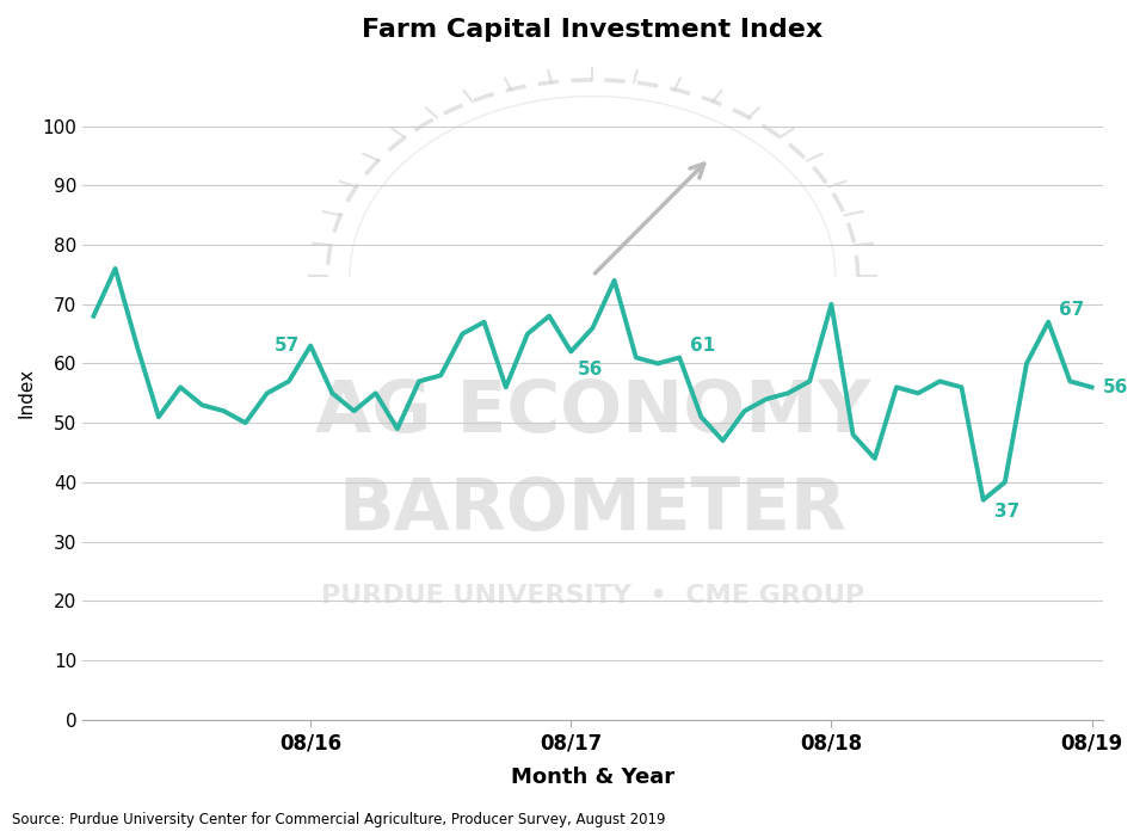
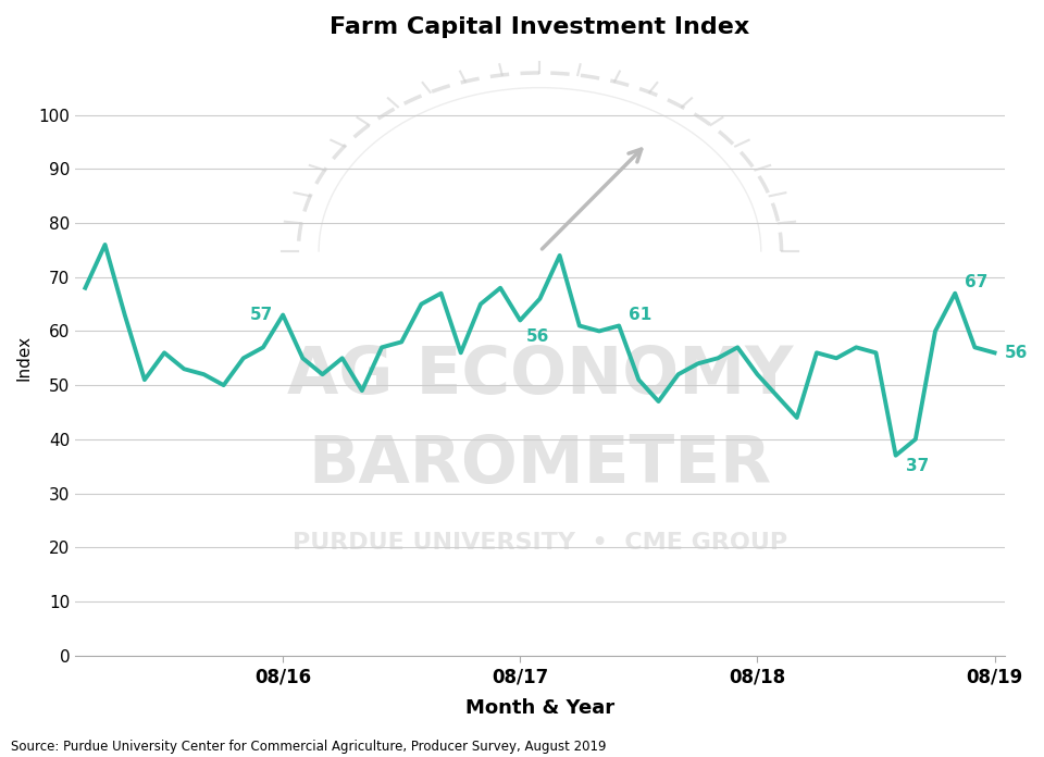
08/18: 70 -> 52
